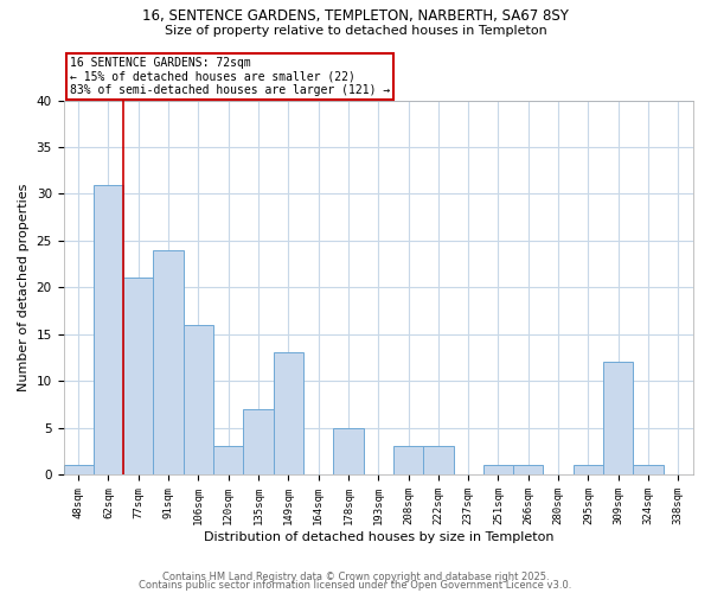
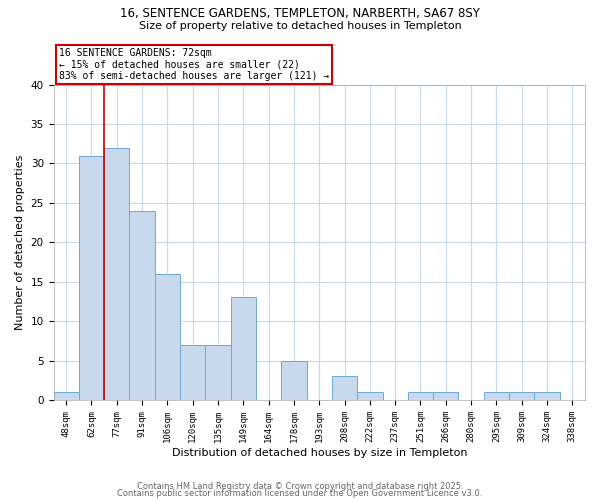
77sqm: 21 -> 32
120sqm: 3 -> 7
222sqm: 3 -> 1
309sqm: 12 -> 1
